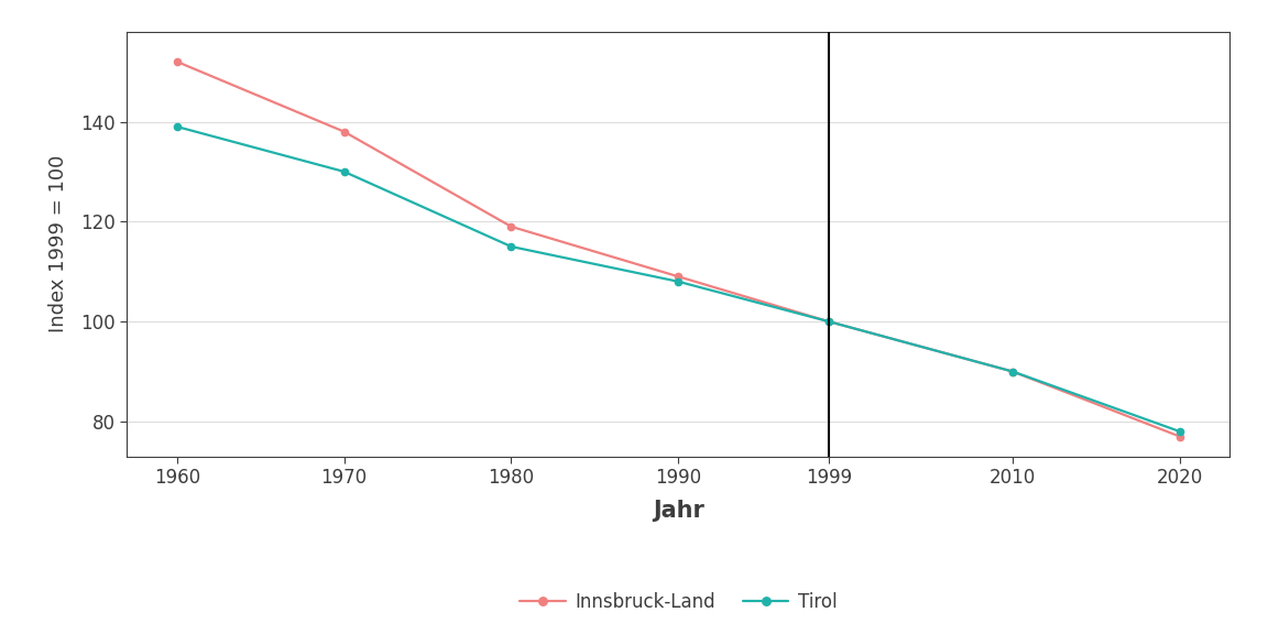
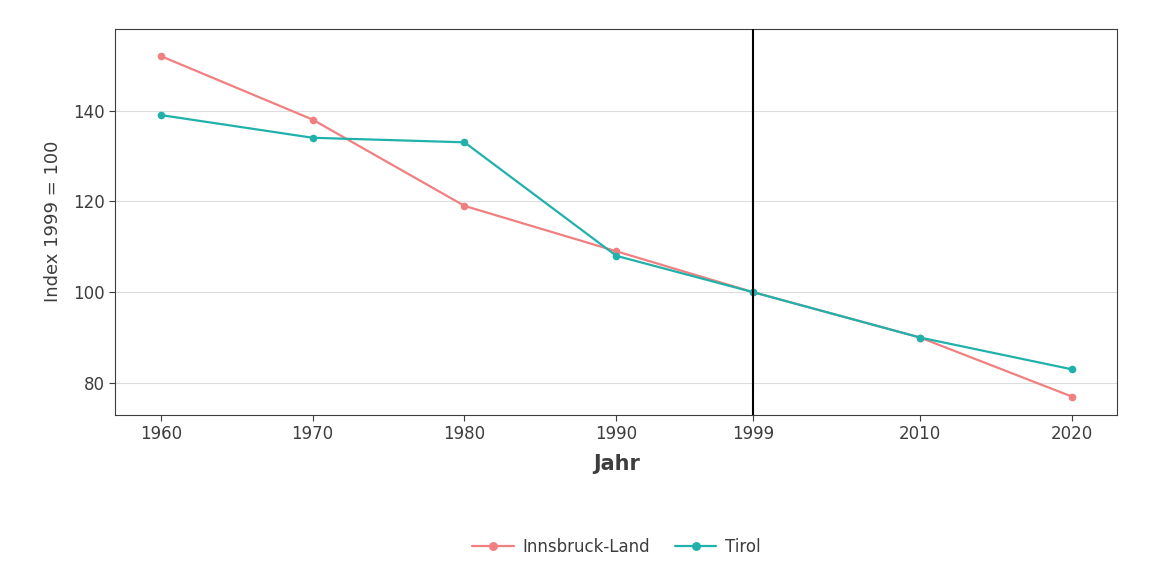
Tirol/1970: 130 -> 134
Tirol/1980: 115 -> 133
Tirol/2020: 78 -> 83
